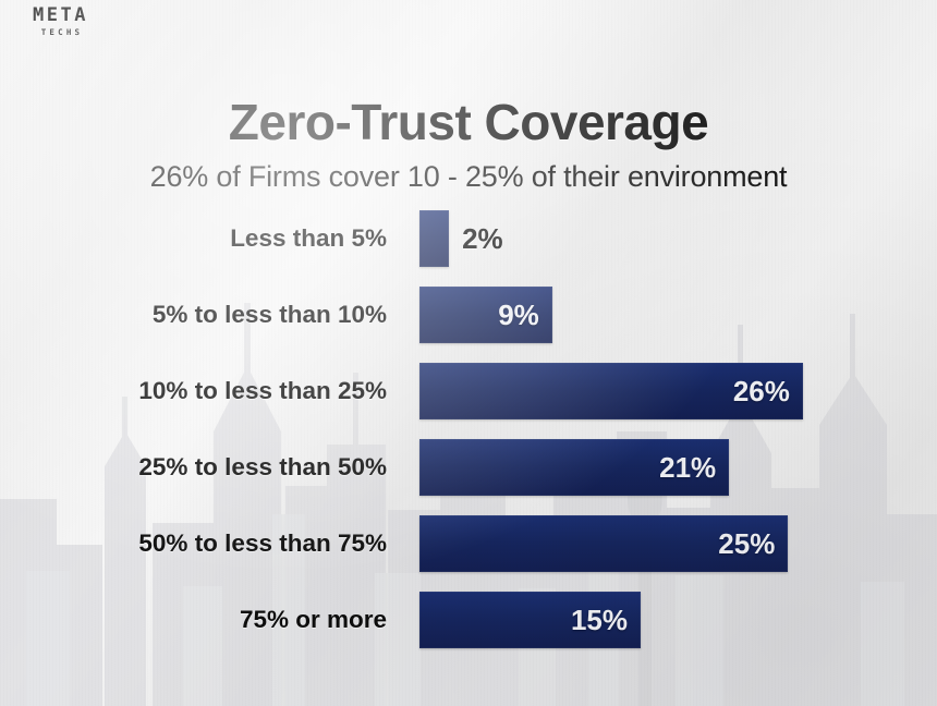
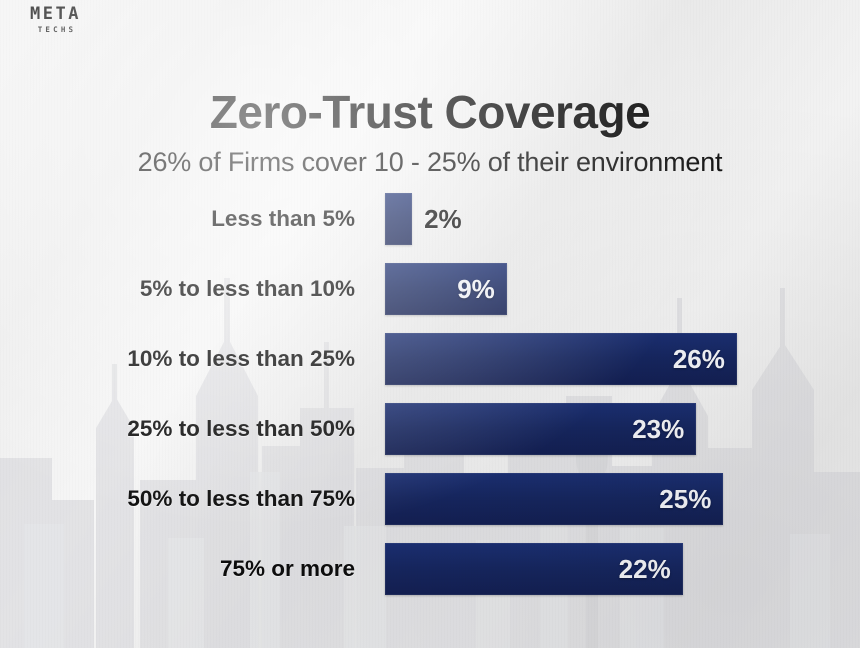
25% to less than 50%: 21% -> 23%
75% or more: 15% -> 22%
